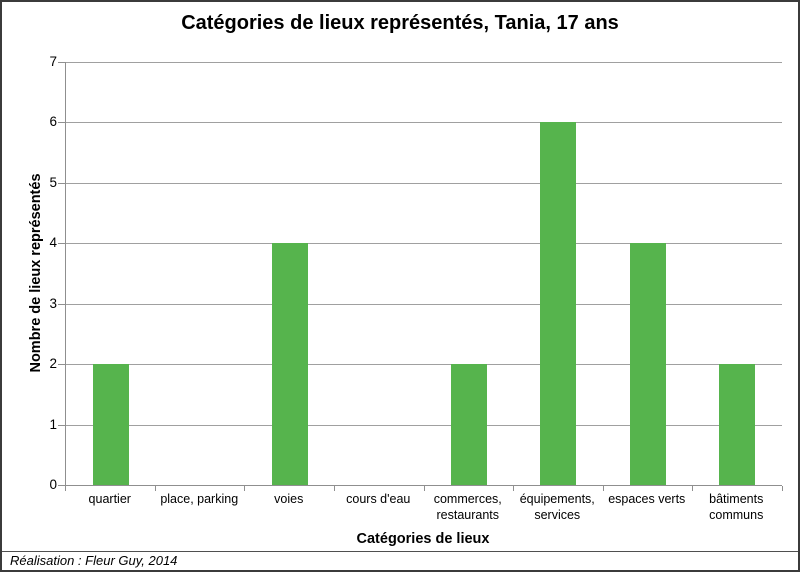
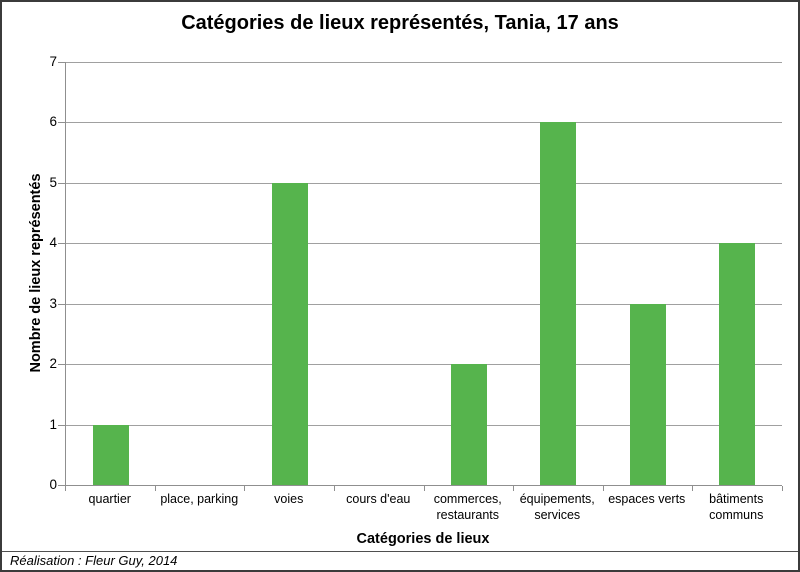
quartier: 2 -> 1
voies: 4 -> 5
espaces verts: 4 -> 3
bâtiments communs: 2 -> 4
